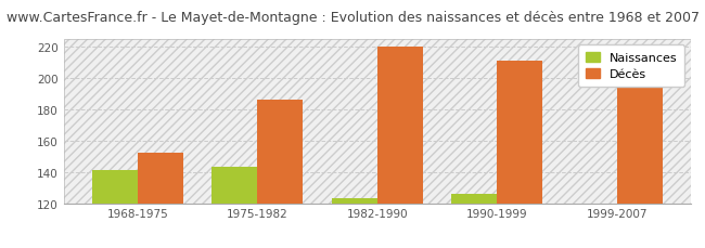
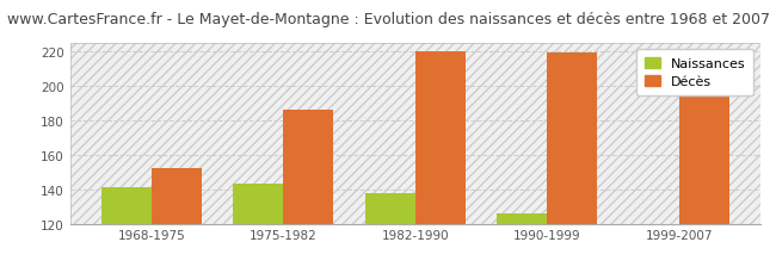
Naissances/1982-1990: 123 -> 138
Décès/1990-1999: 211 -> 219
